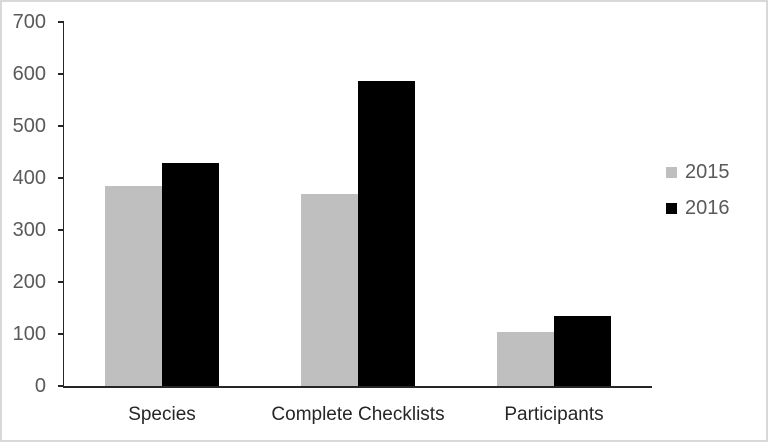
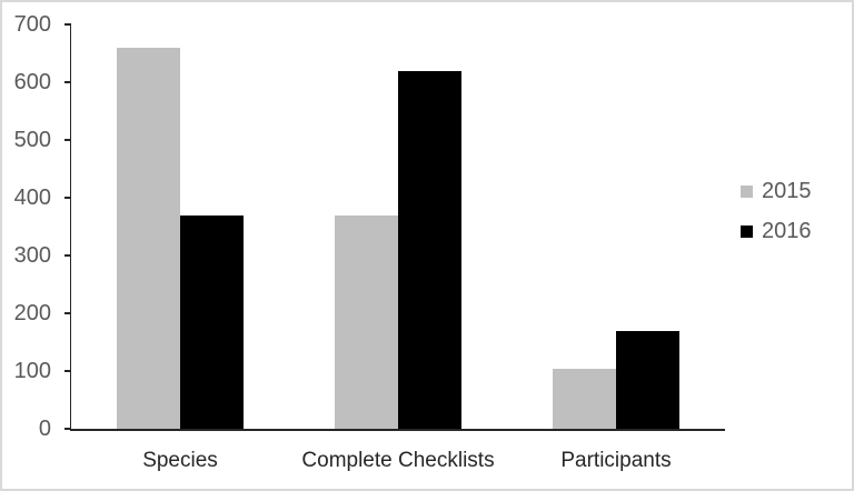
2015/Species: 380 -> 660
2016/Species: 430 -> 370
2016/Complete Checklists: 590 -> 620
2016/Participants: 130 -> 170
